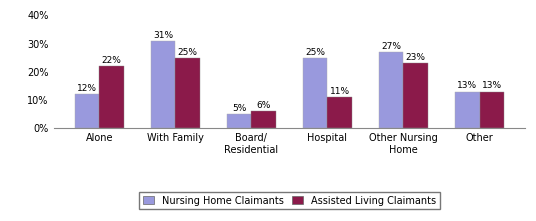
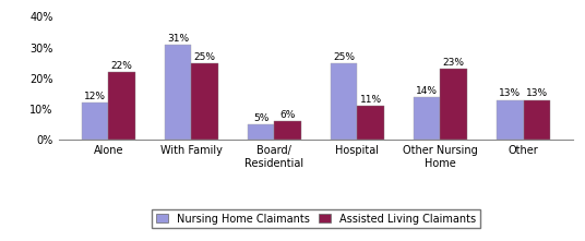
Nursing Home Claimants/Other Nursing Home: 27% -> 14%
